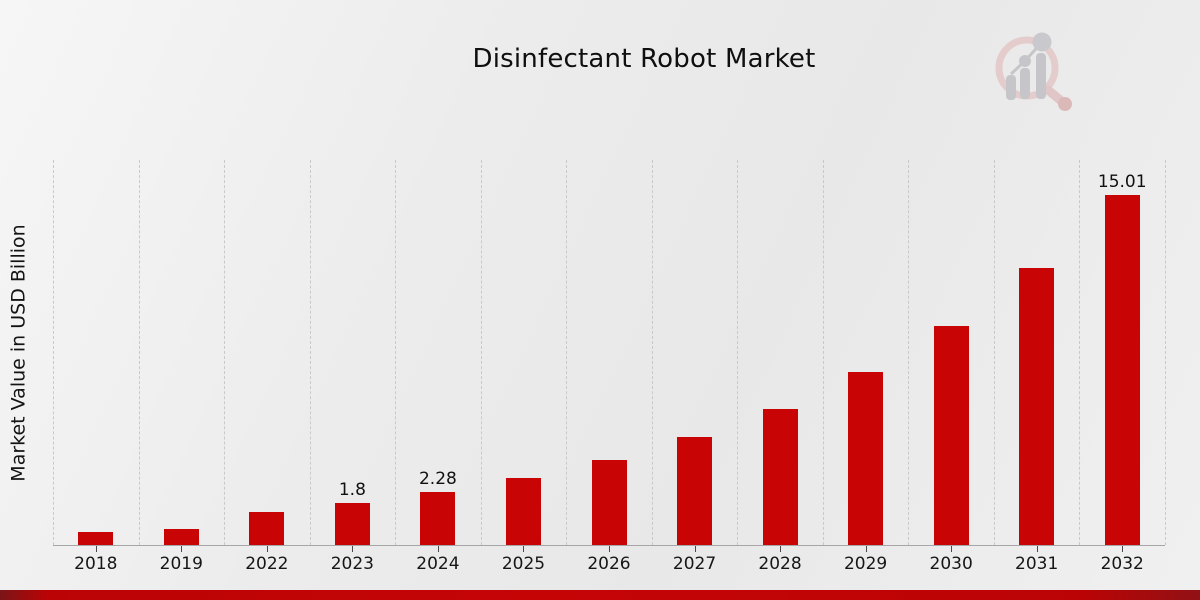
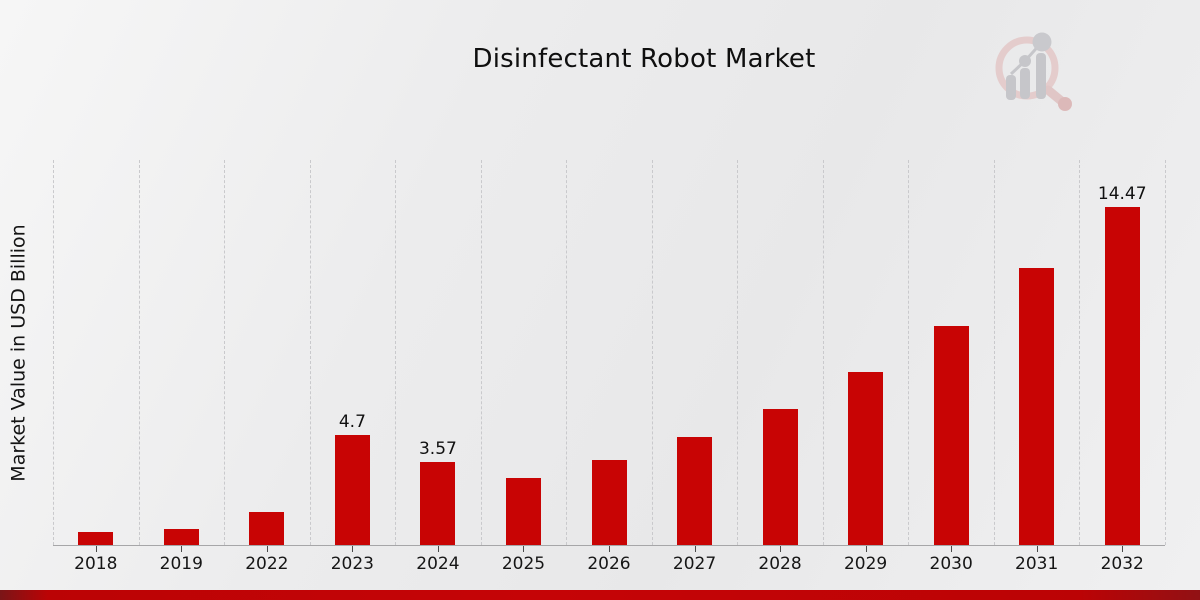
2023: 1.8 -> 4.7
2024: 2.28 -> 3.57
2032: 15.01 -> 14.47
